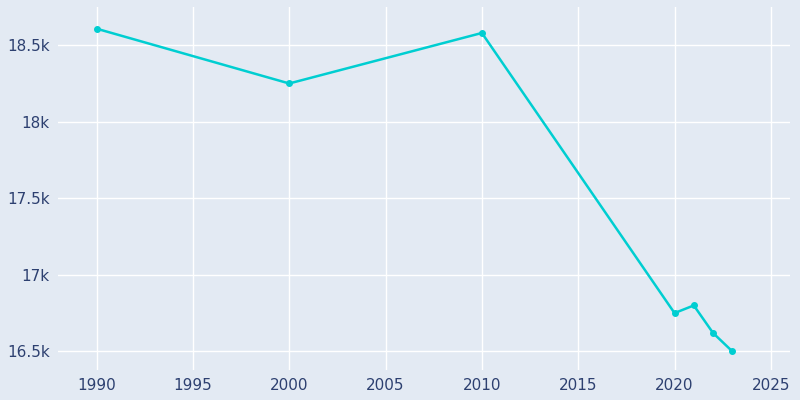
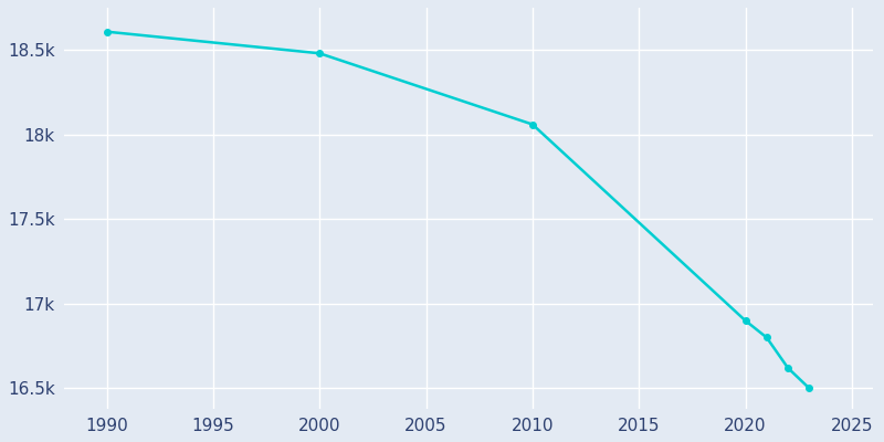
2000: 18.25k -> 18.48k
2010: 18.58k -> 18.06k
2020: 16.75k -> 16.90k
